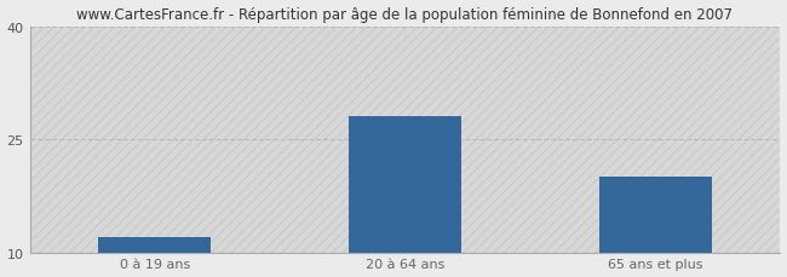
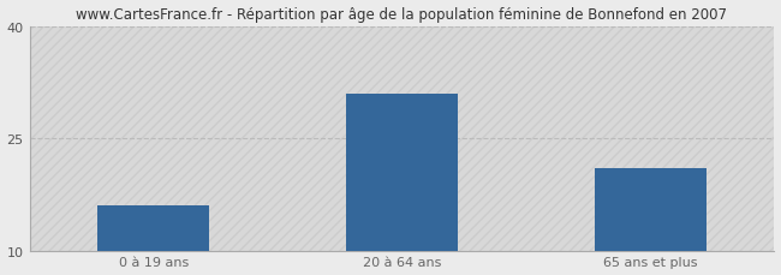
0 à 19 ans: 12 -> 16
20 à 64 ans: 28 -> 31
65 ans et plus: 20 -> 21
